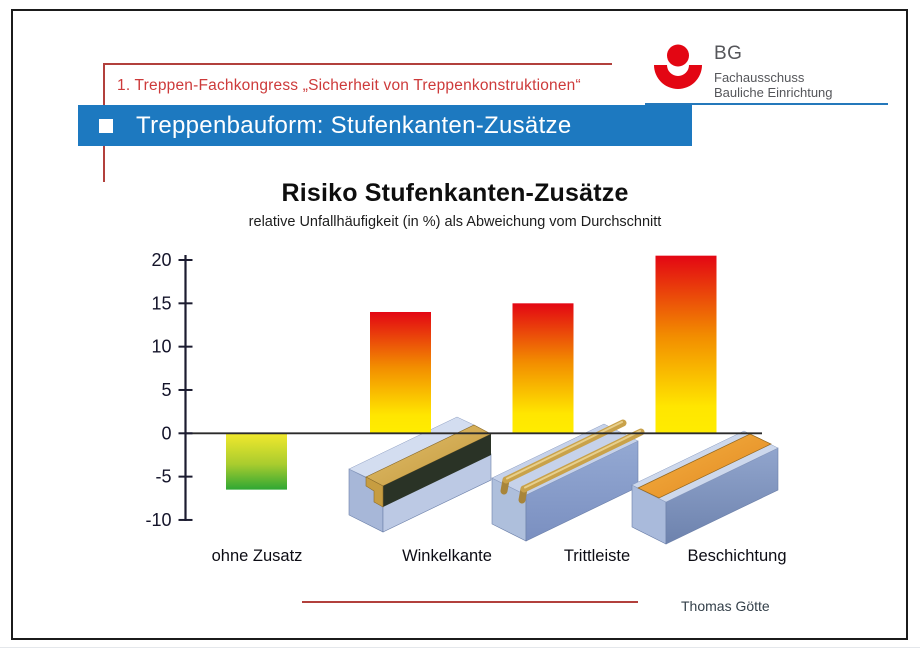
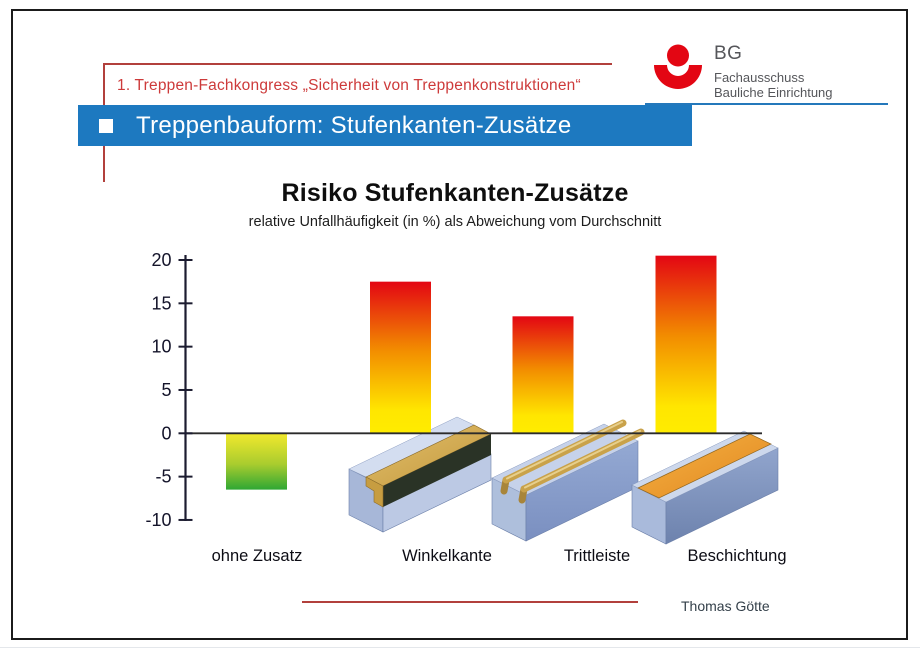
Winkelkante: 14 -> 18
Trittleiste: 15 -> 14
